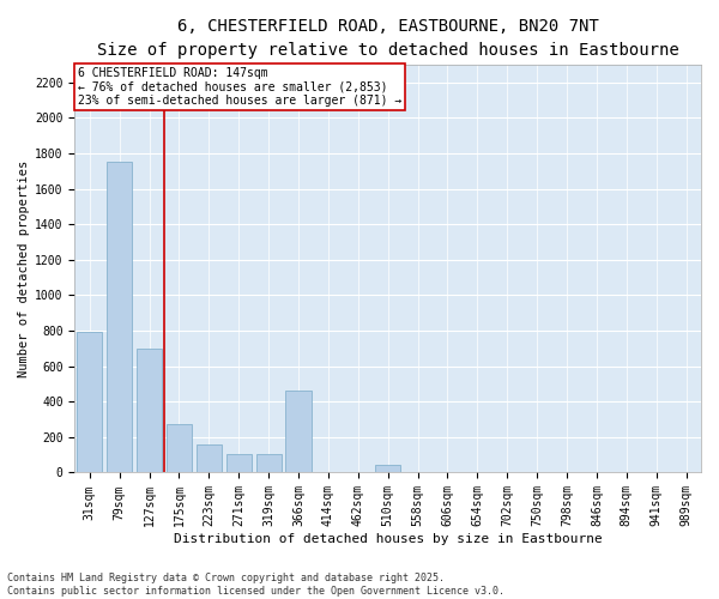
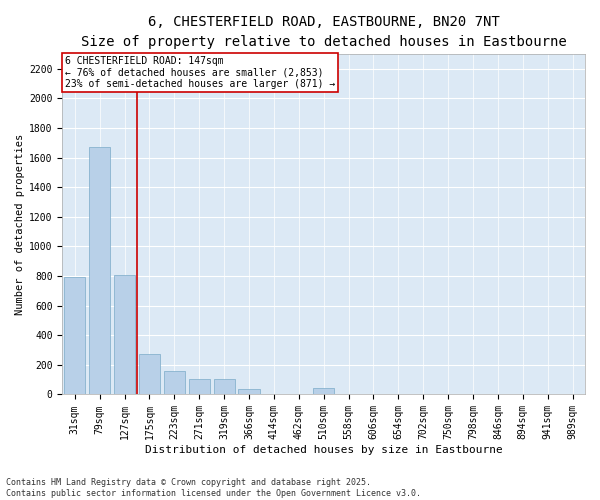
79sqm: 1750 -> 1670
127sqm: 700 -> 810
366sqm: 460 -> 40
